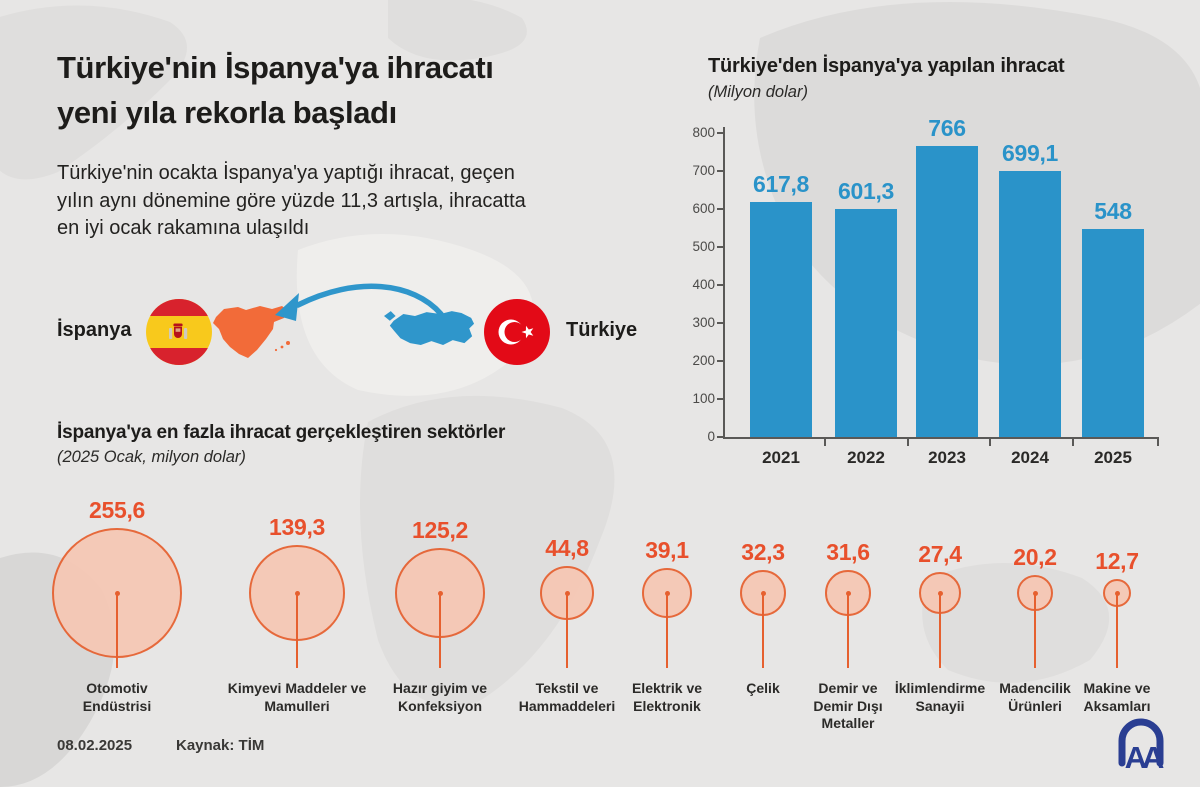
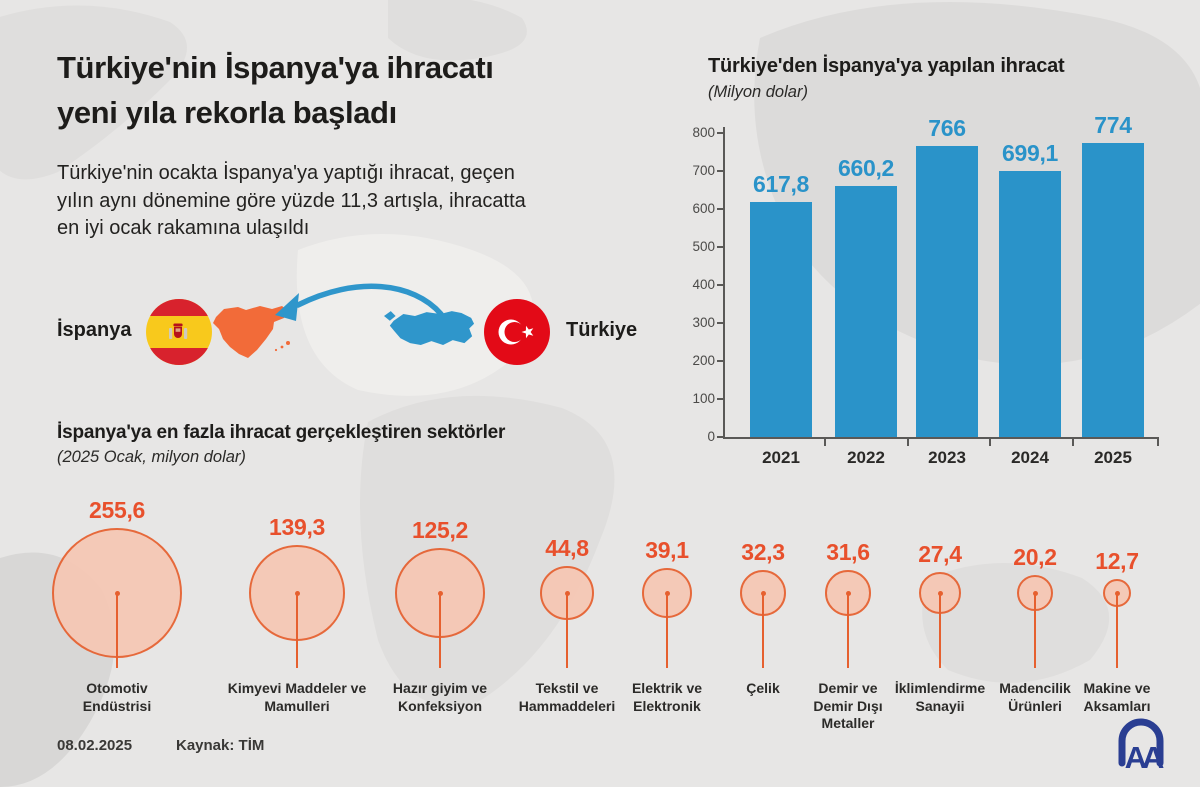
Türkiye'den İspanya'ya yapılan ihracat/2022: 601,3 -> 660,2
Türkiye'den İspanya'ya yapılan ihracat/2025: 548 -> 774
